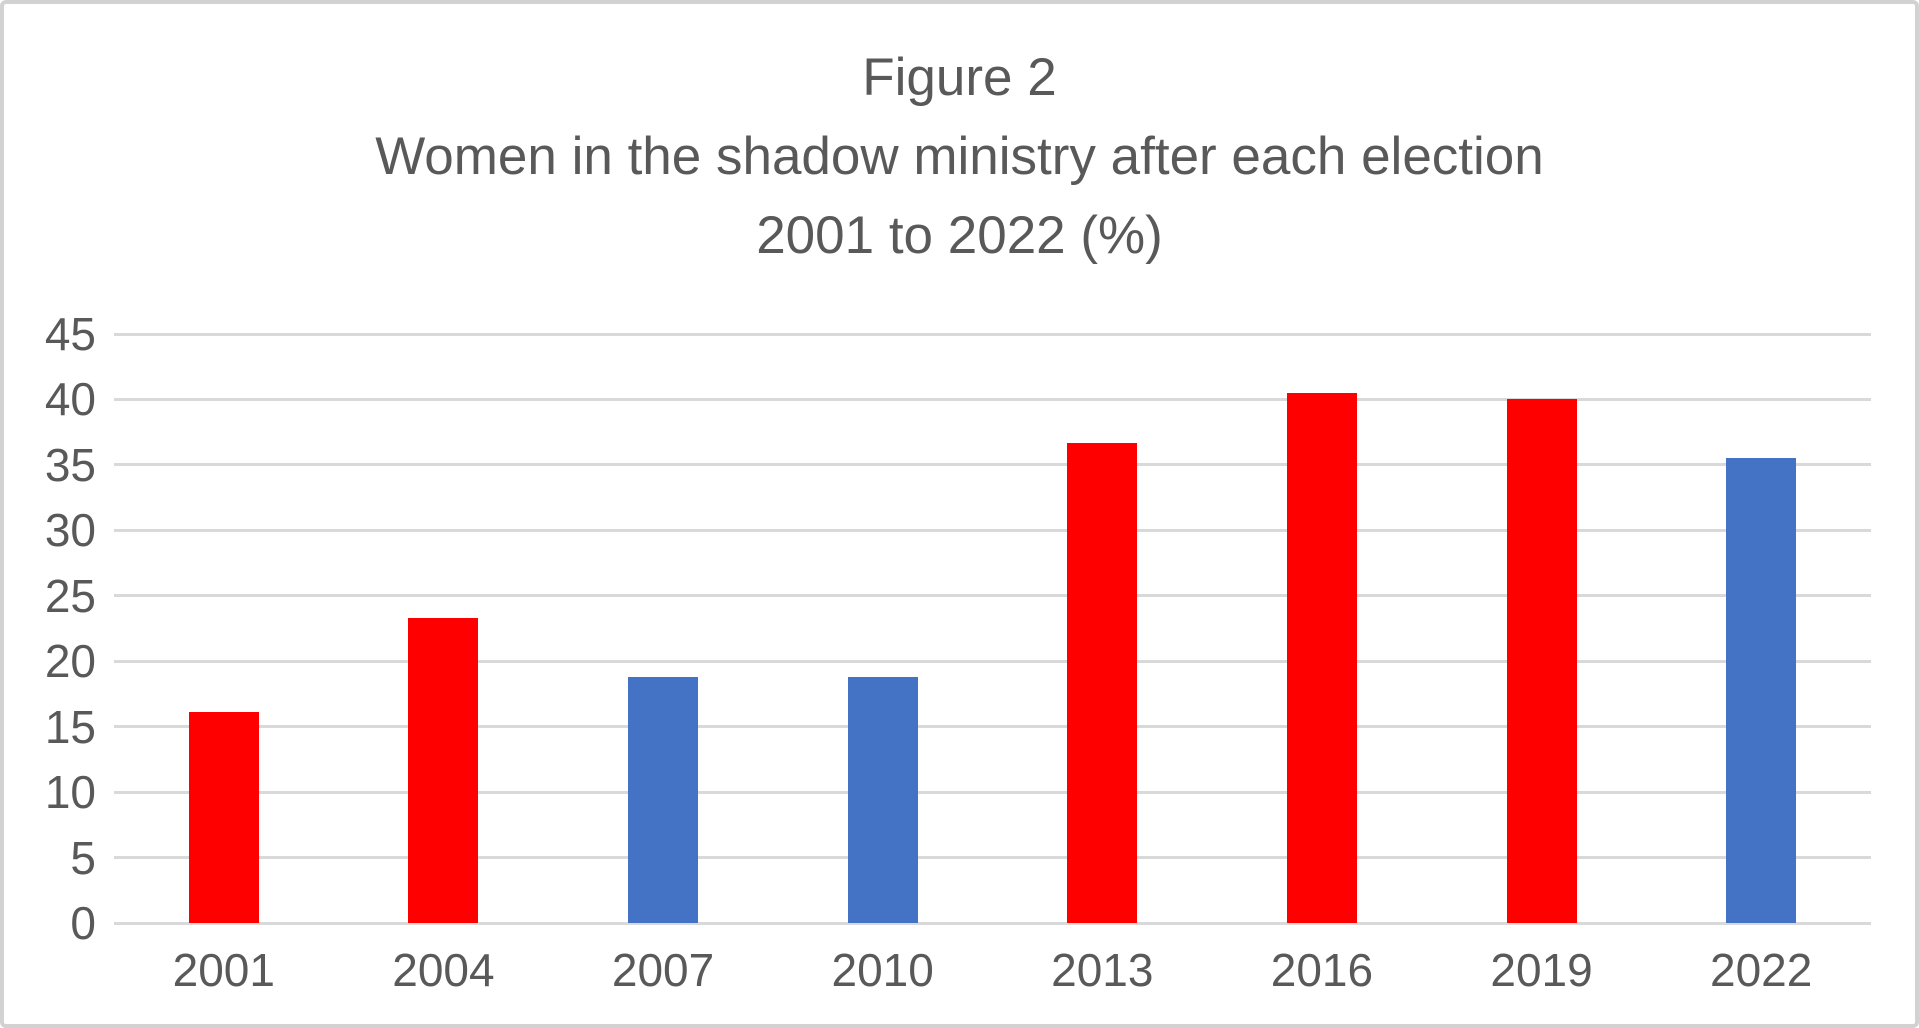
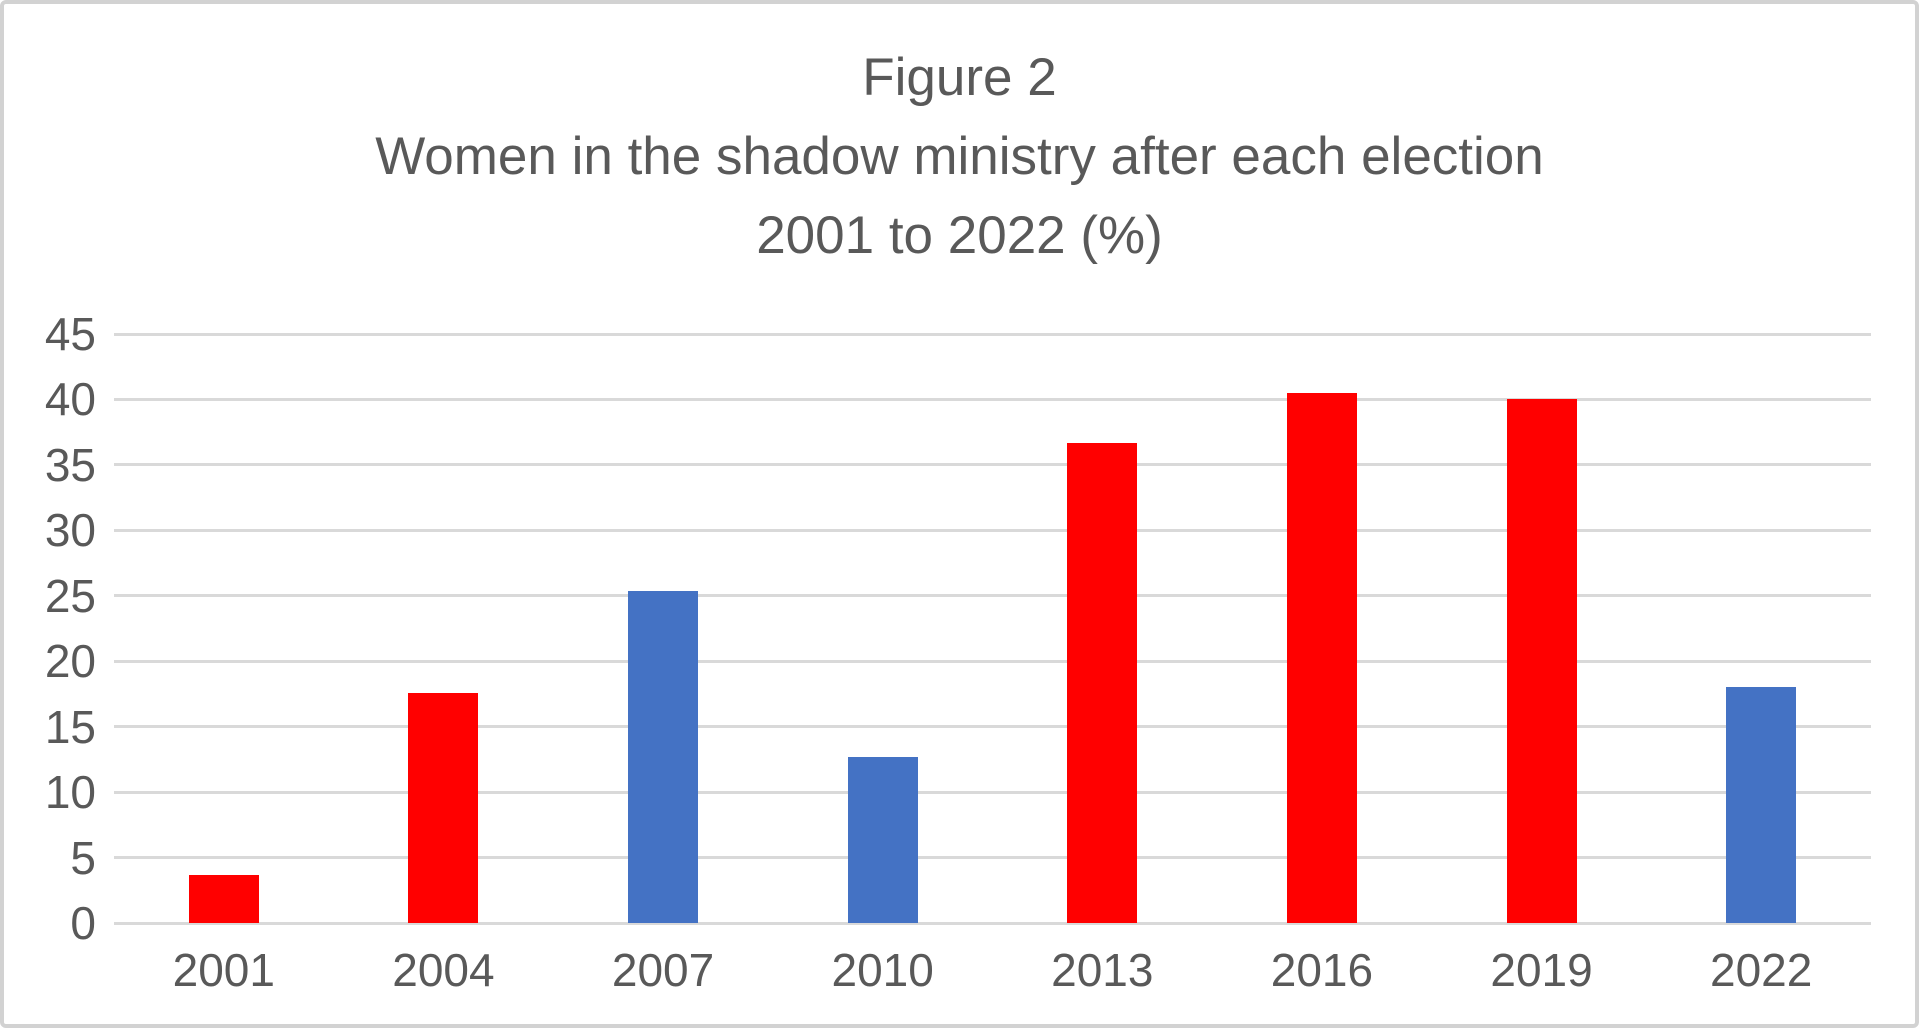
2001: 16.1 -> 3.7
2004: 23.3 -> 17.6
2007: 18.8 -> 25.4
2010: 18.8 -> 12.7
2022: 35.5 -> 18.0
